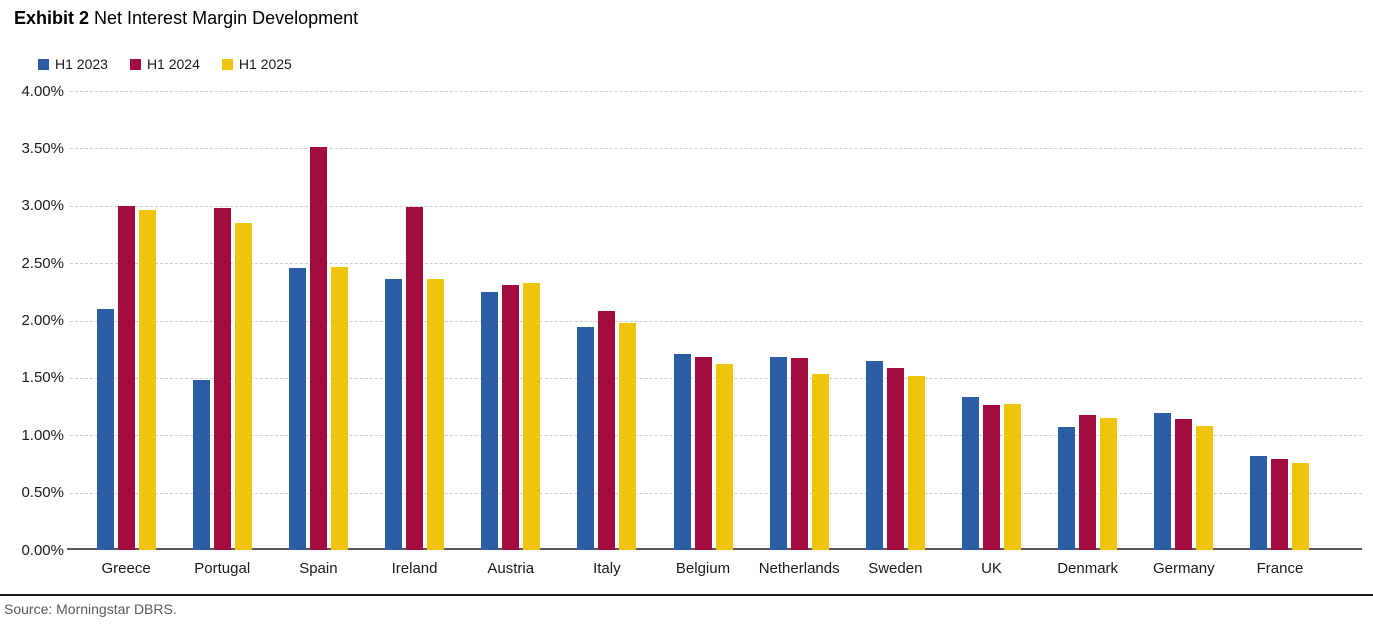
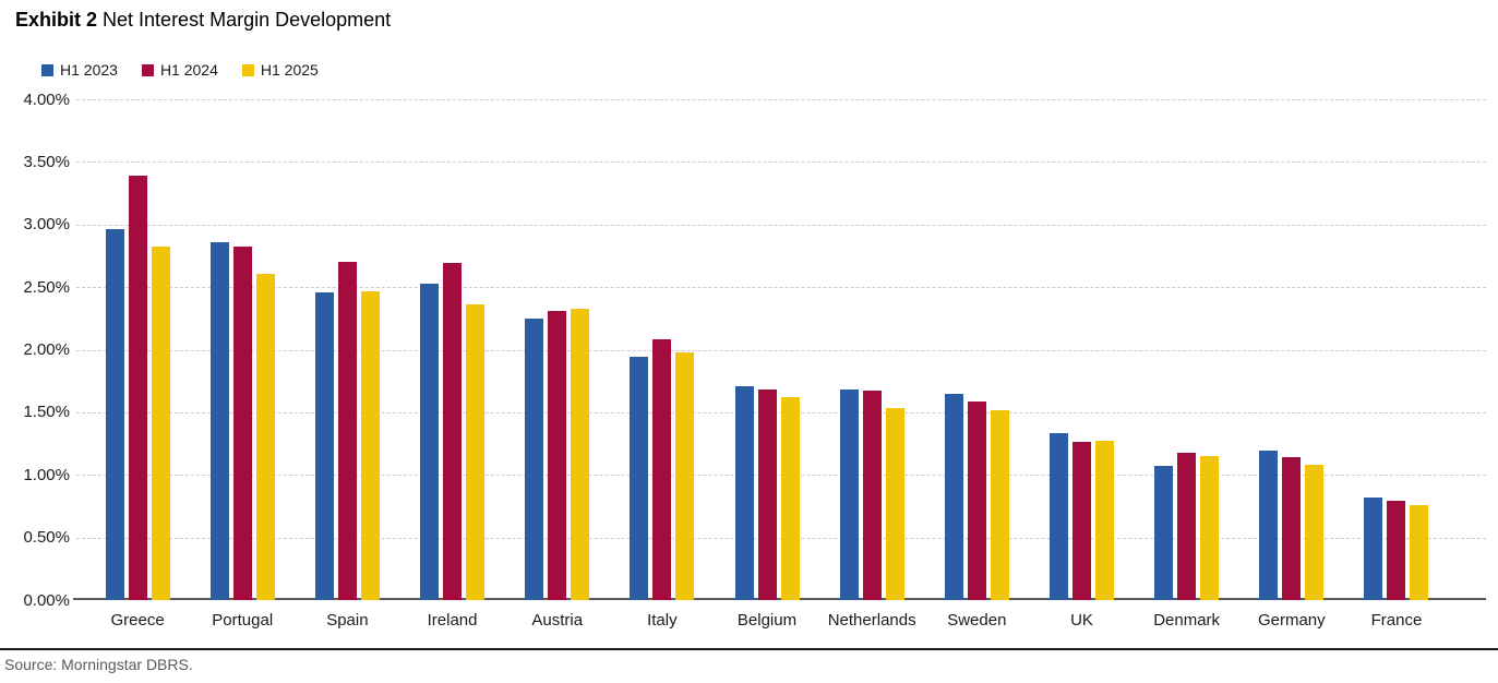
H1 2023/Greece: 2.10% -> 2.96%
H1 2024/Greece: 3.00% -> 3.39%
H1 2025/Greece: 2.96% -> 2.82%
H1 2023/Portugal: 1.48% -> 2.86%
H1 2024/Portugal: 2.98% -> 2.82%
H1 2025/Portugal: 2.85% -> 2.61%
H1 2024/Spain: 3.51% -> 2.70%
H1 2023/Ireland: 2.36% -> 2.53%
H1 2024/Ireland: 2.99% -> 2.69%
